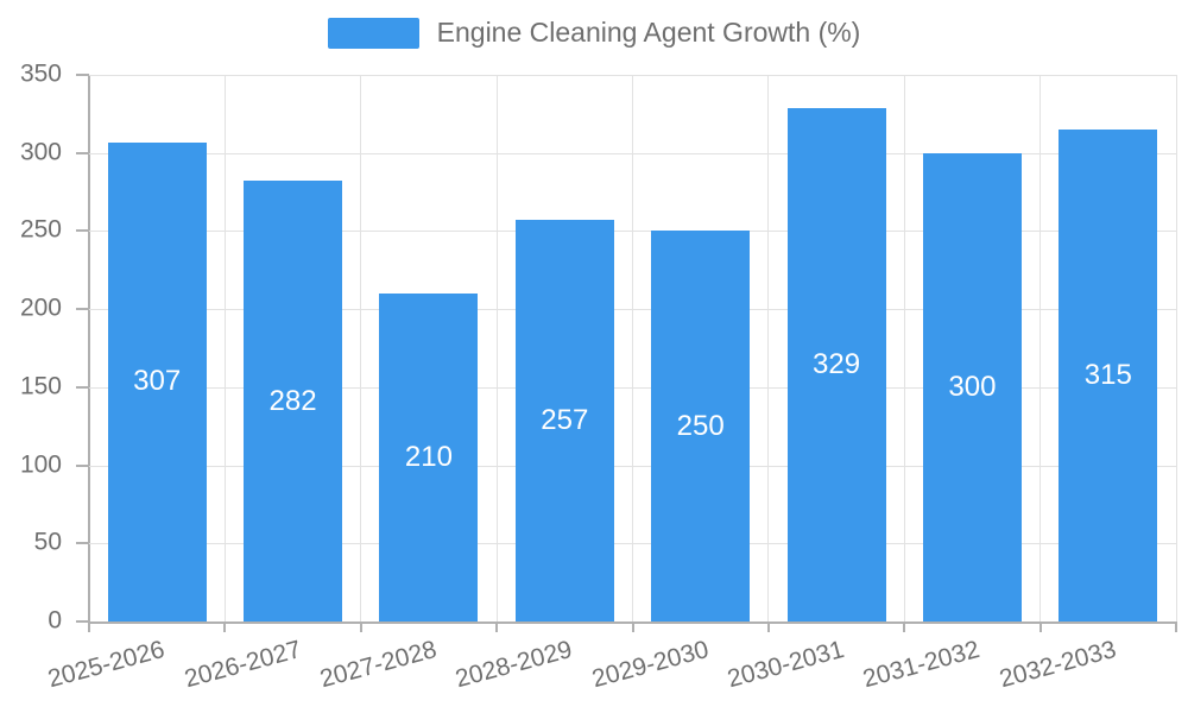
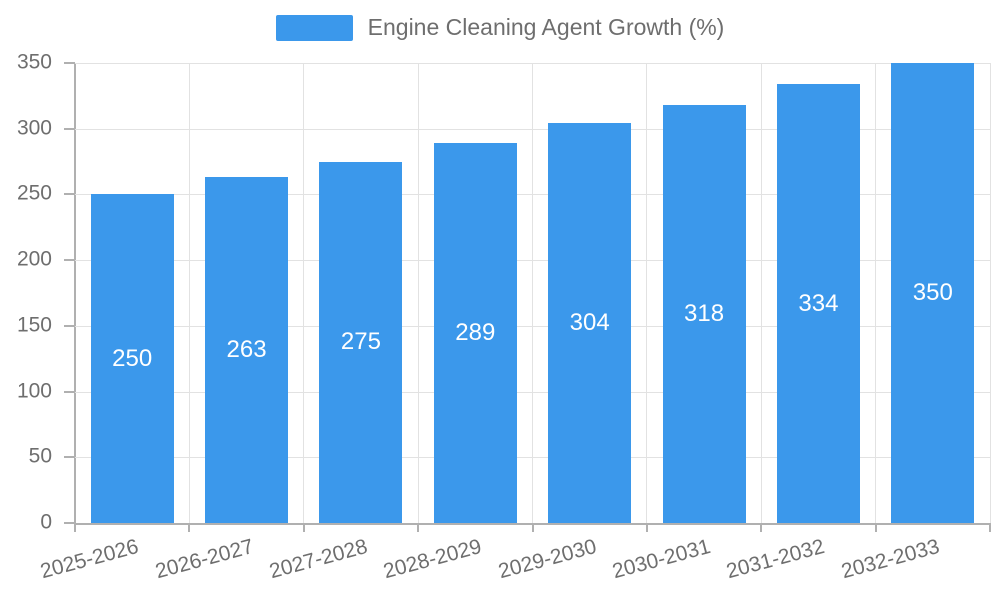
2025-2026: 307 -> 250
2026-2027: 282 -> 263
2027-2028: 210 -> 275
2028-2029: 257 -> 289
2029-2030: 250 -> 304
2030-2031: 329 -> 318
2031-2032: 300 -> 334
2032-2033: 315 -> 350
